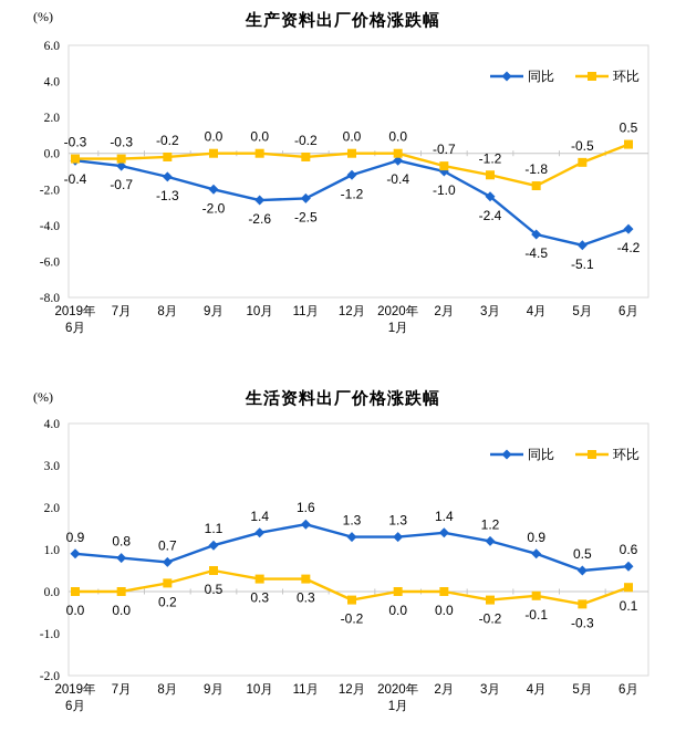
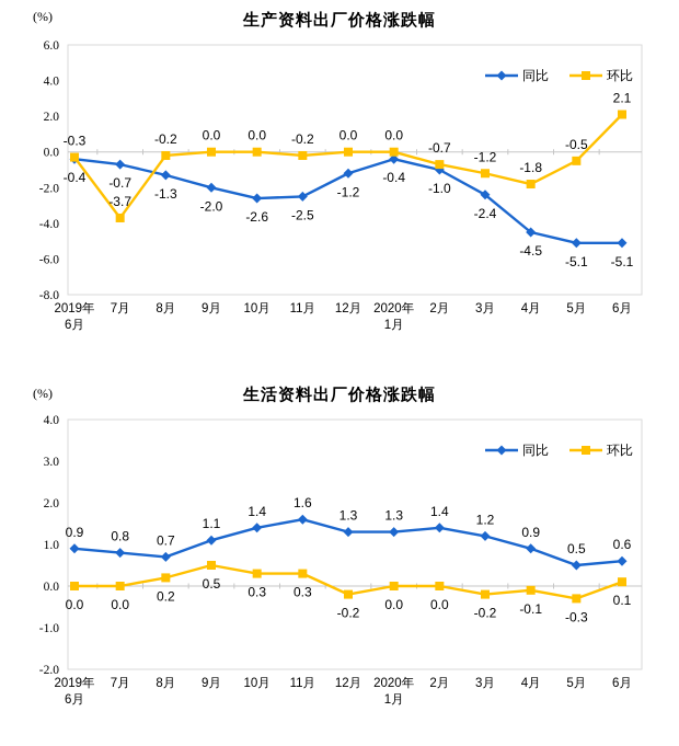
生产资料出厂价格涨跌幅/环比/7月: -0.3 -> -3.7
生产资料出厂价格涨跌幅/同比/6月: -4.2 -> -5.1
生产资料出厂价格涨跌幅/环比/6月: 0.5 -> 2.1
